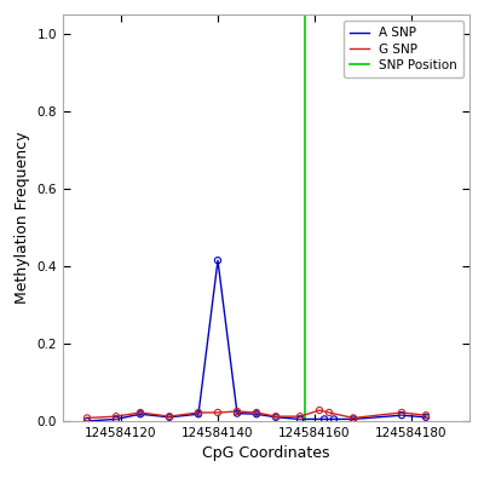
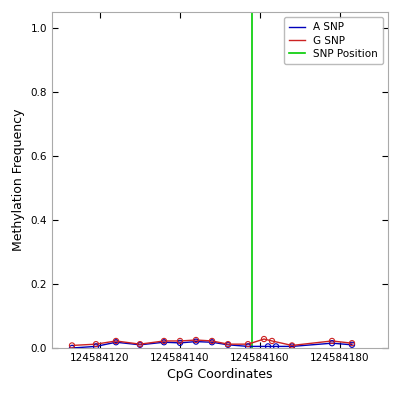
A SNP/124584140: 0.415 -> 0.016
